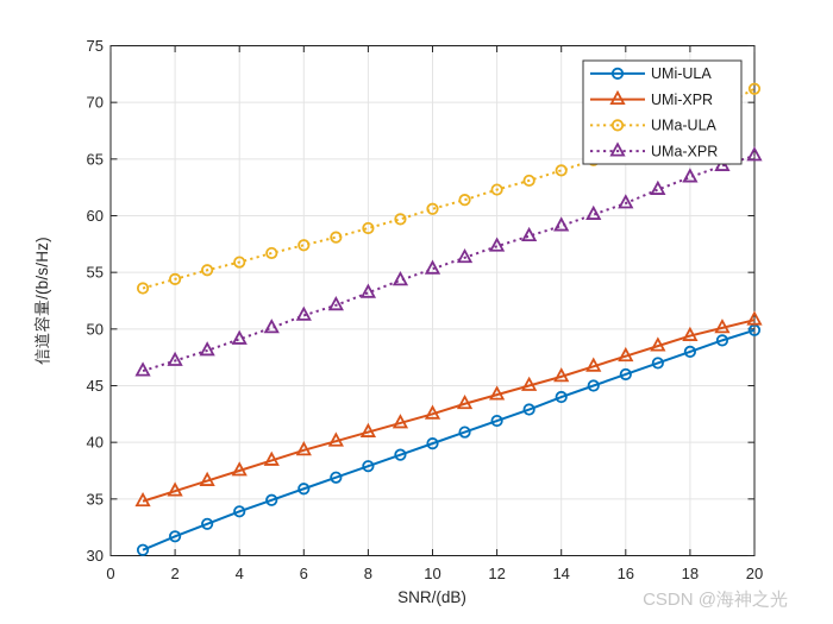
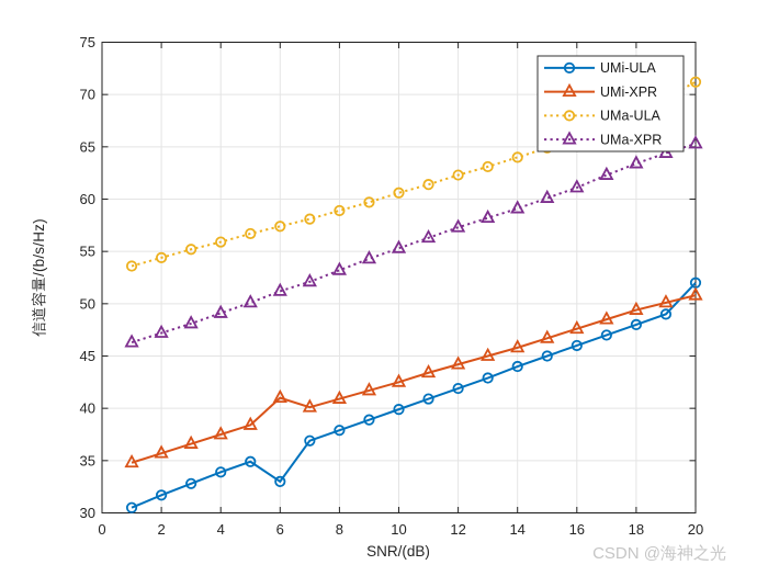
UMi-ULA/6: 36 -> 33
UMi-XPR/6: 39 -> 41
UMi-ULA/20: 50 -> 52
